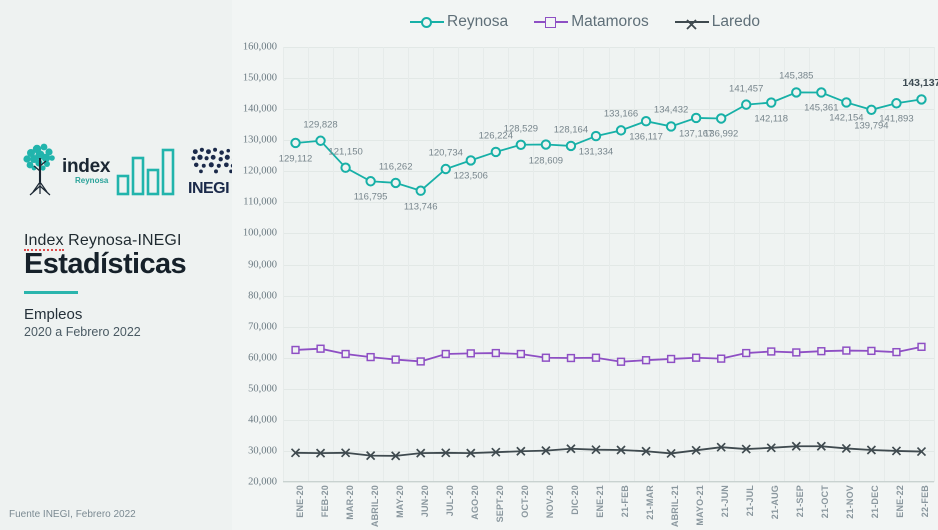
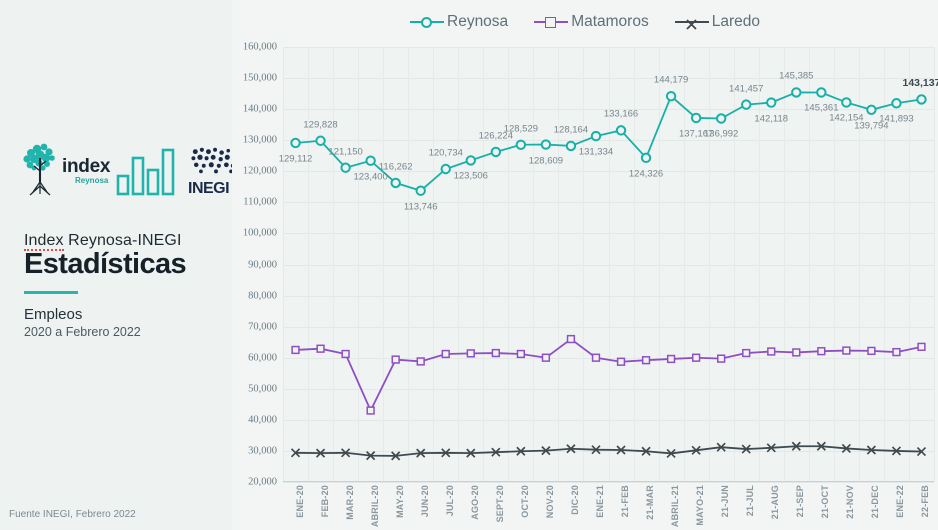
Reynosa/ABRIL-20: 116,795 -> 123,400
Matamoros/ABRIL-20: 60000 -> 43000
Matamoros/DIC-20: 60000 -> 66000
Reynosa/21-MAR: 136,117 -> 124,326
Reynosa/ABRIL-21: 134,432 -> 144,179
